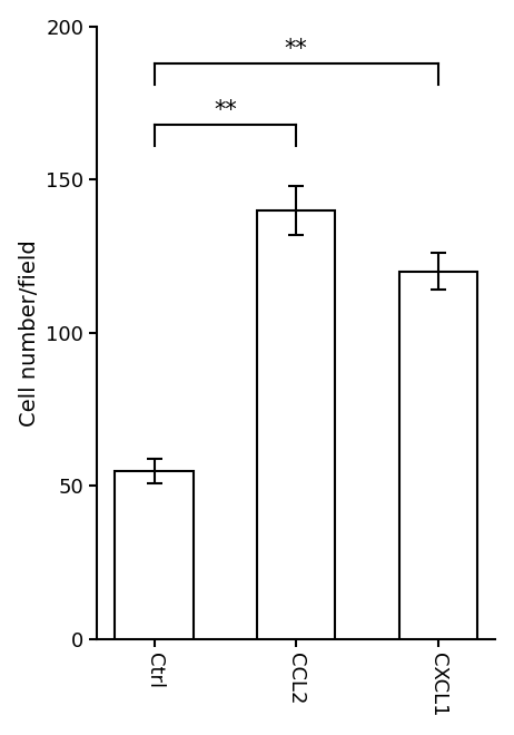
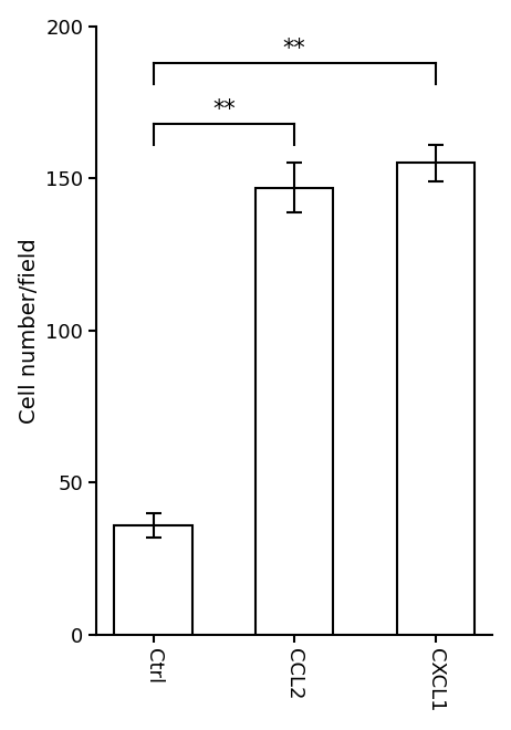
Ctrl: 55 -> 36
CCL2: 140 -> 147
CXCL1: 120 -> 155
